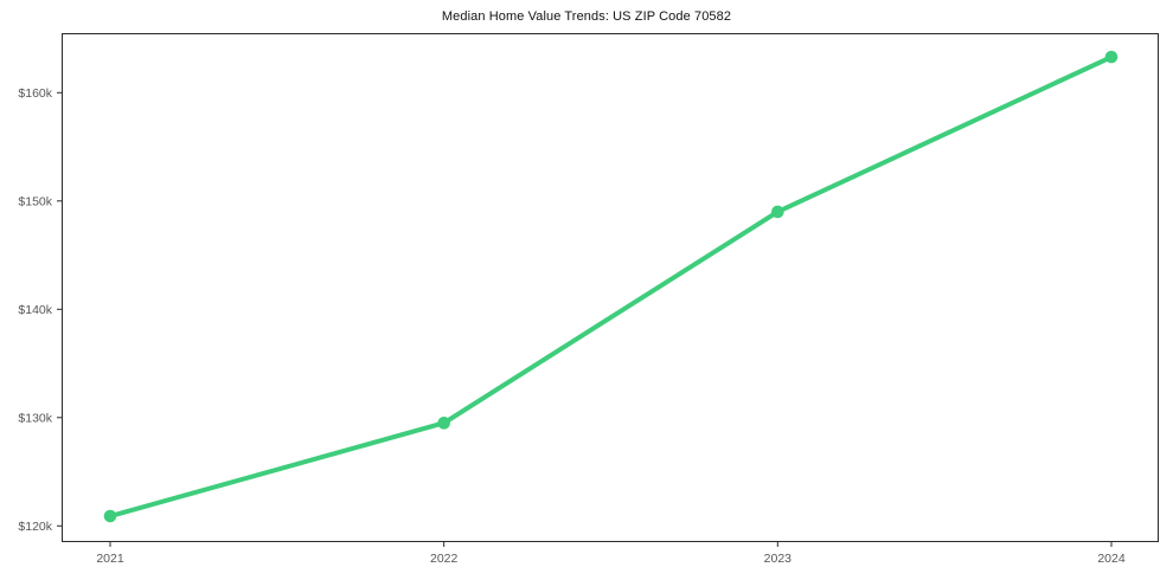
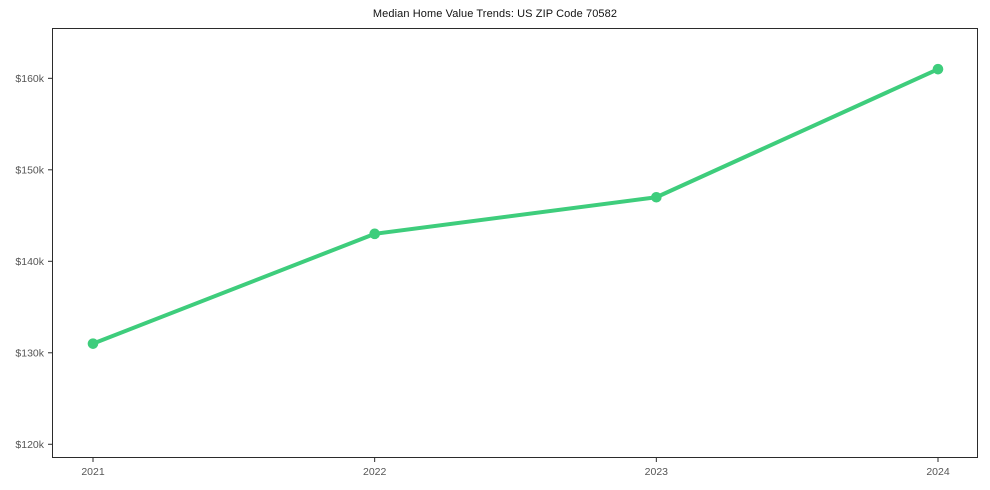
2021: $121k -> $131k
2022: $130k -> $143k
2023: $149k -> $147k
2024: $163k -> $161k
